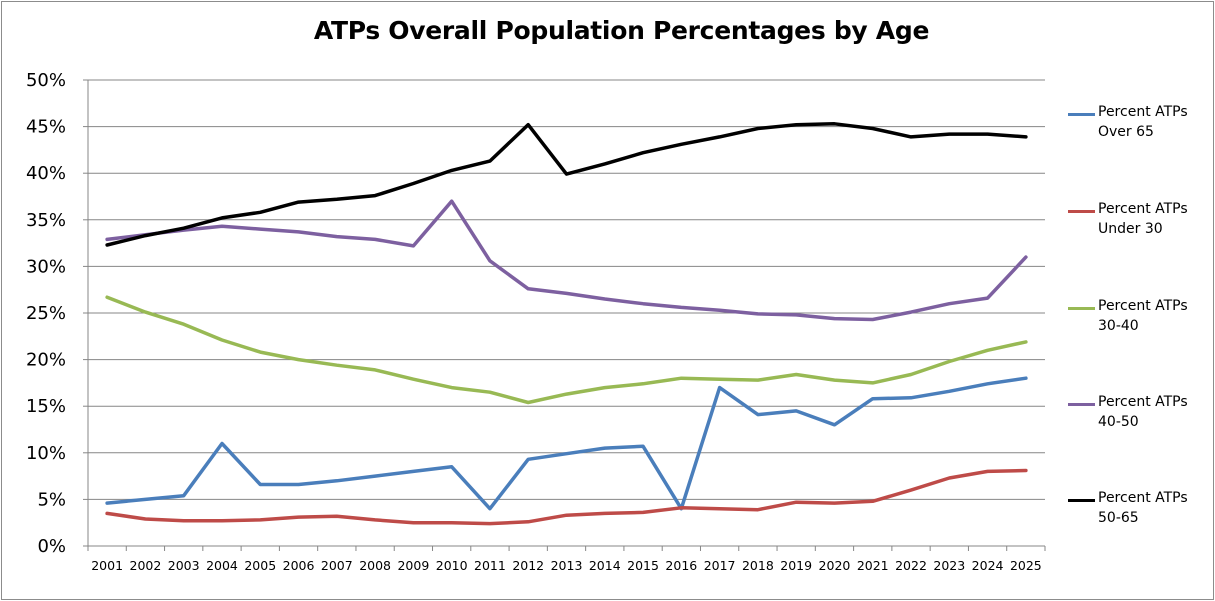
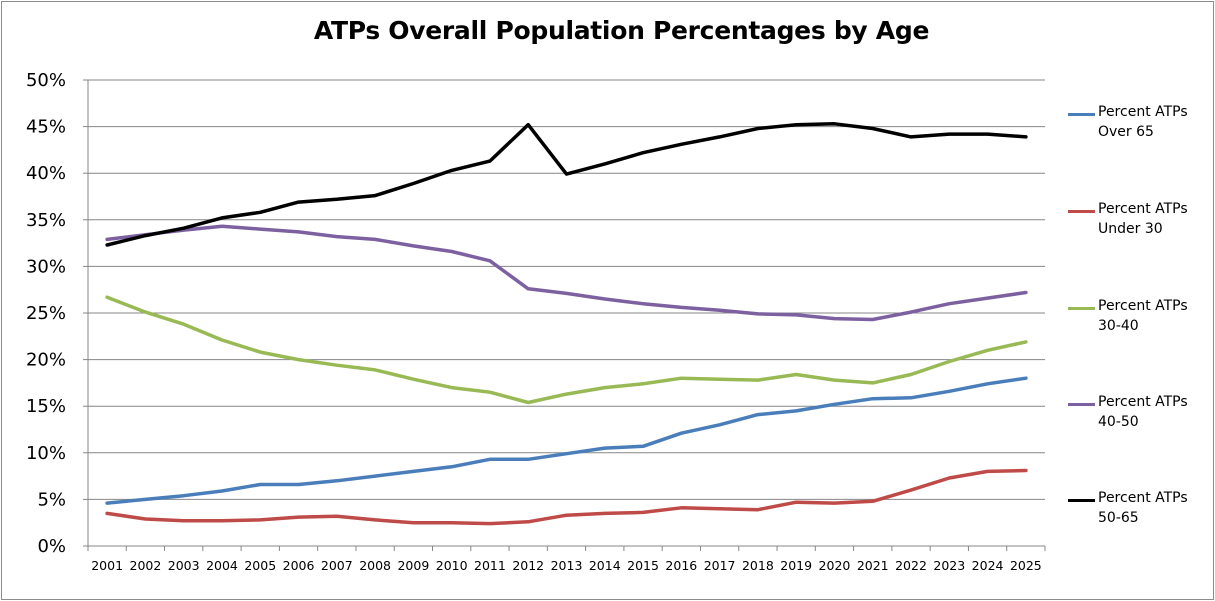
Percent ATPs Over 65/2004: 11% -> 6%
Percent ATPs 40-50/2010: 37% -> 32%
Percent ATPs Over 65/2011: 4% -> 9%
Percent ATPs Over 65/2016: 4% -> 12%
Percent ATPs Over 65/2017: 17% -> 13%
Percent ATPs Over 65/2020: 13% -> 15%
Percent ATPs 40-50/2025: 31% -> 27%
